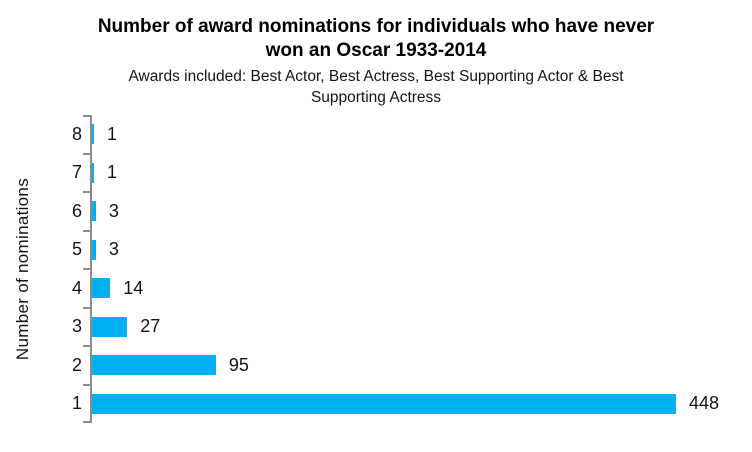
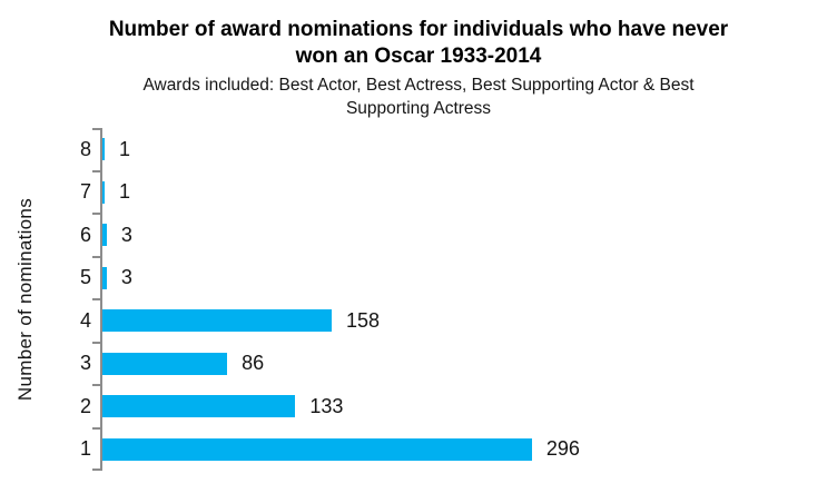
4: 14 -> 158
3: 27 -> 86
2: 95 -> 133
1: 448 -> 296
